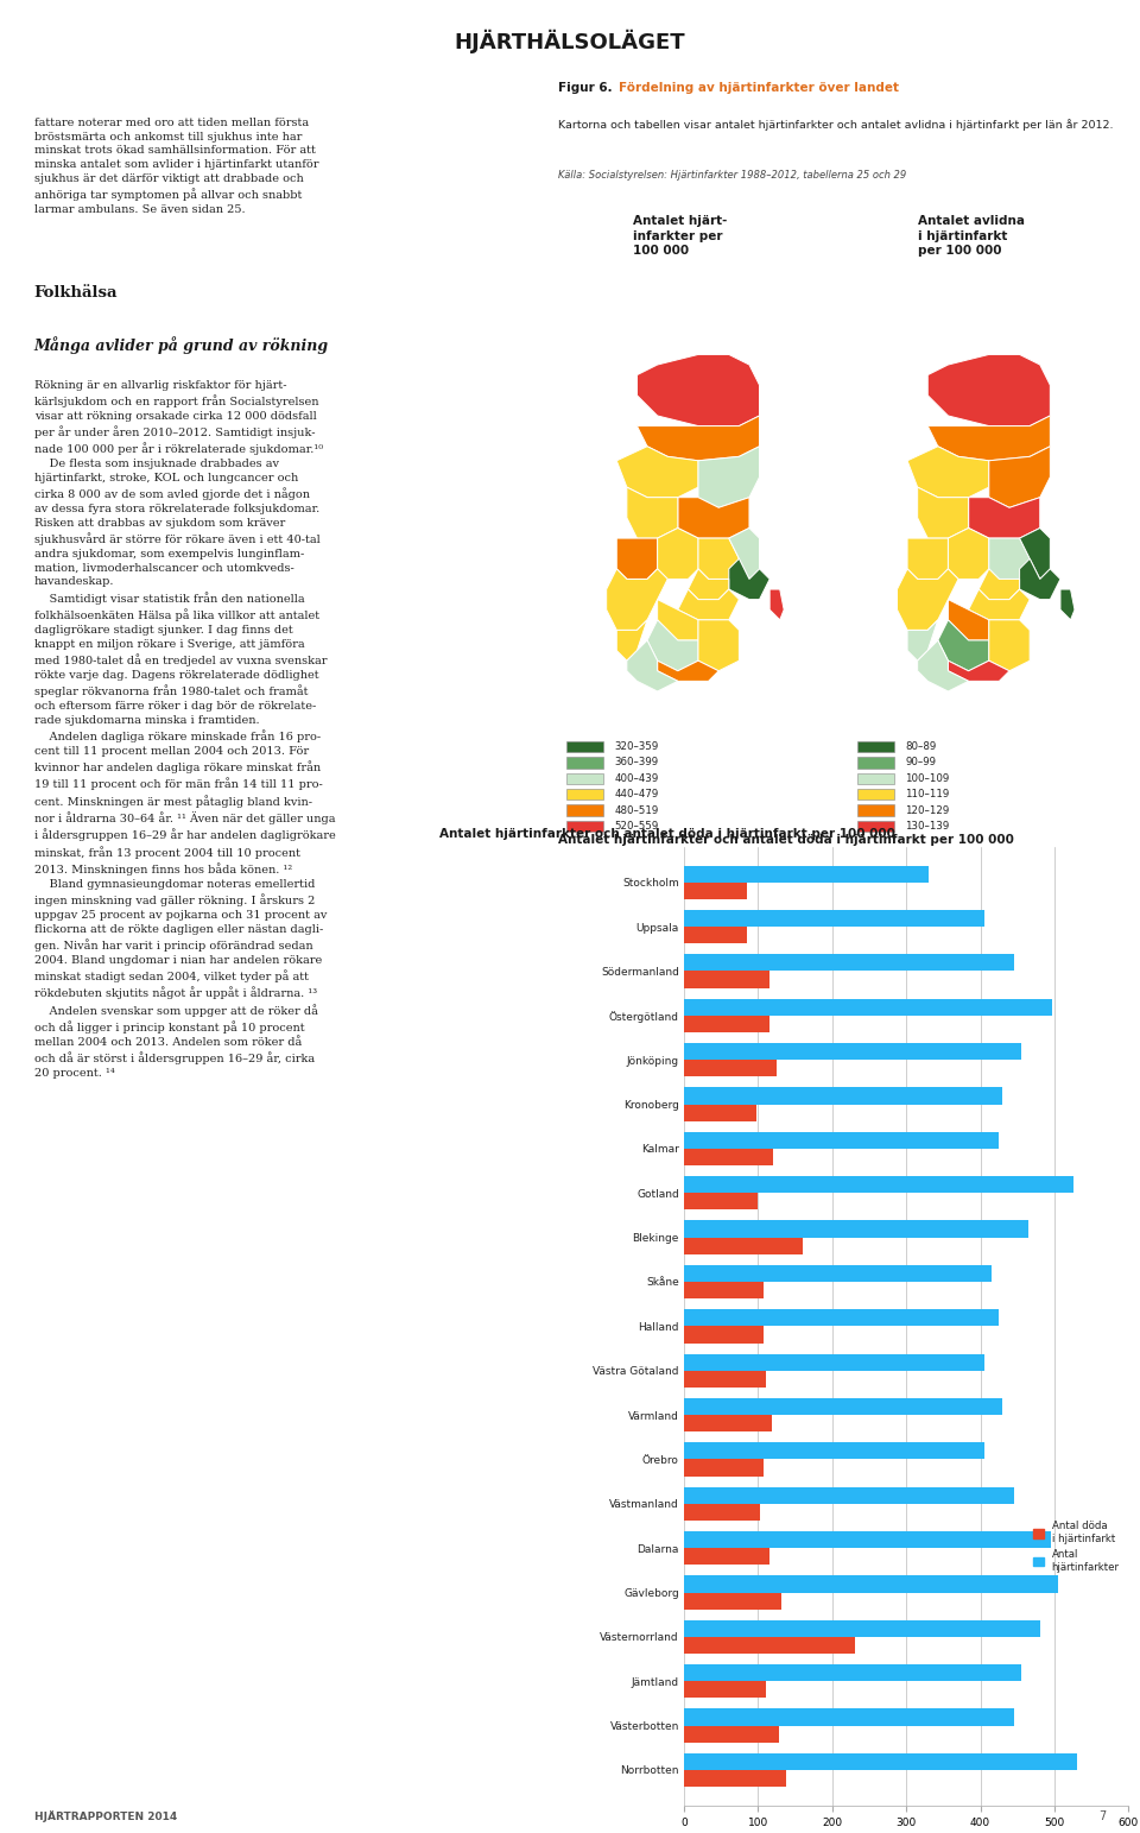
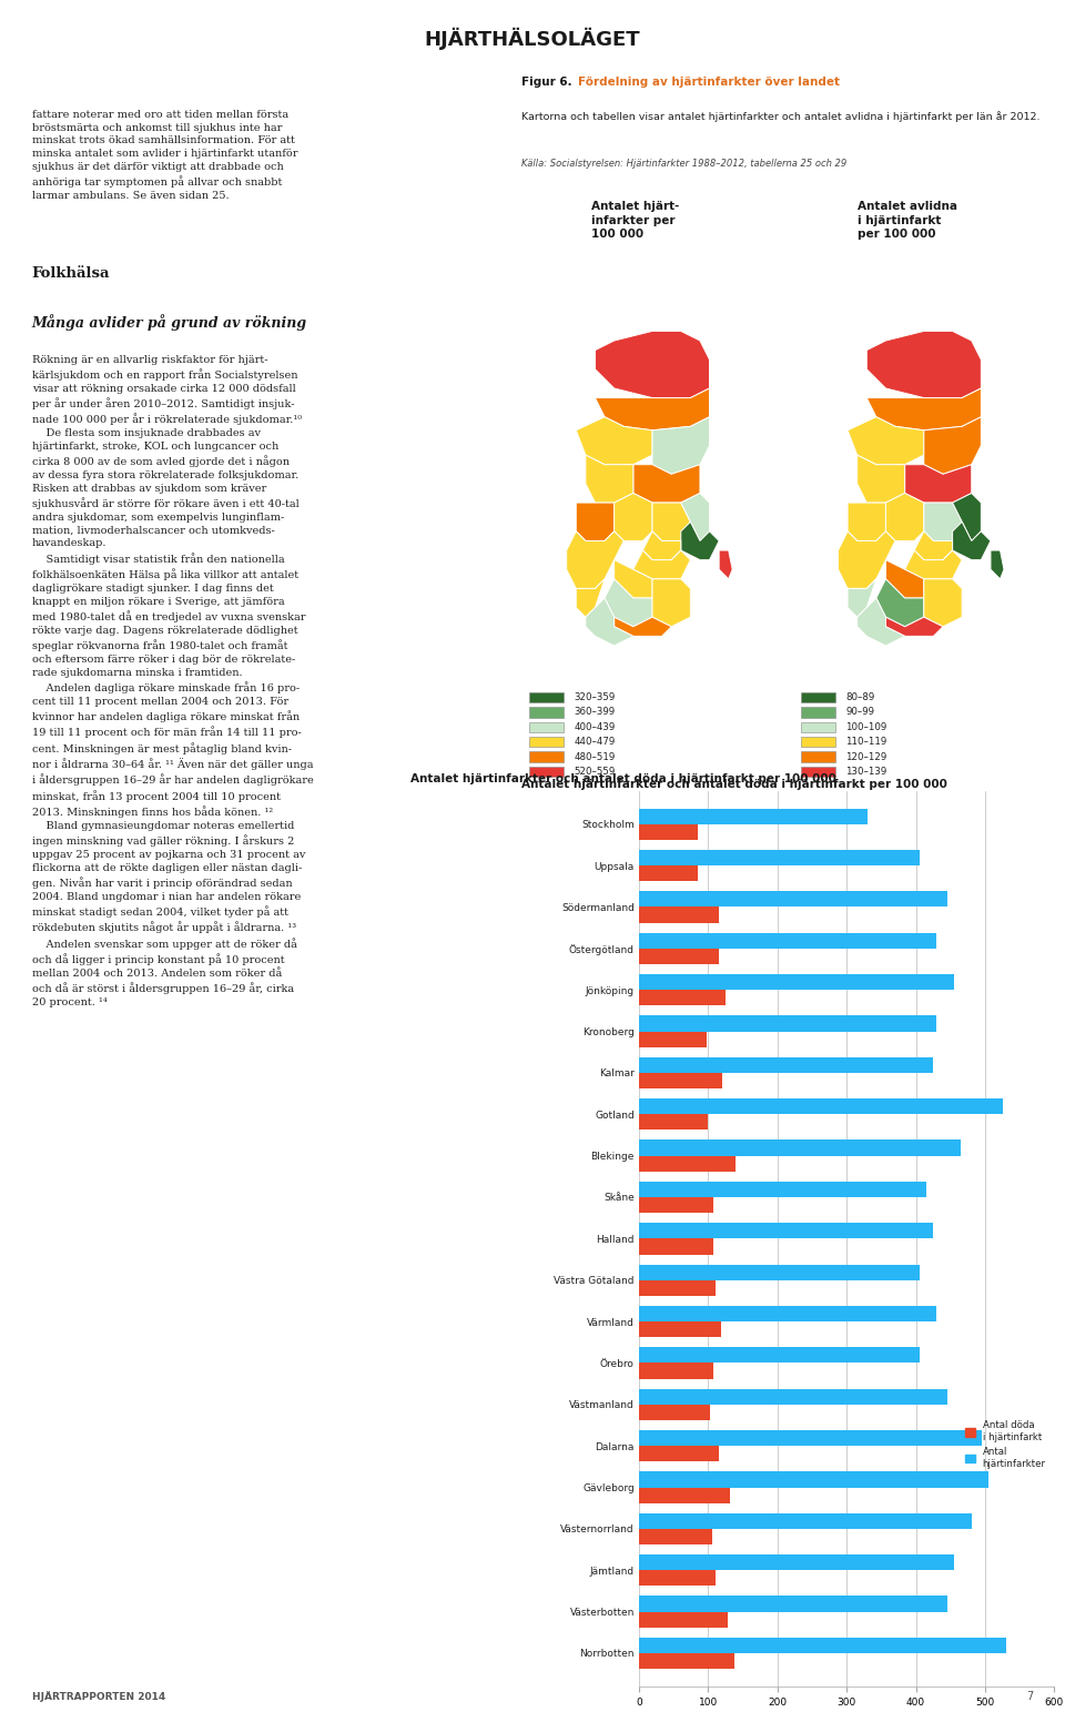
Antal hjärtinfarkter/Östergötland: 496 -> 430
Antal döda i hjärtinfarkt/Blekinge: 160 -> 140
Antal döda i hjärtinfarkt/Västernorrland: 230 -> 105
